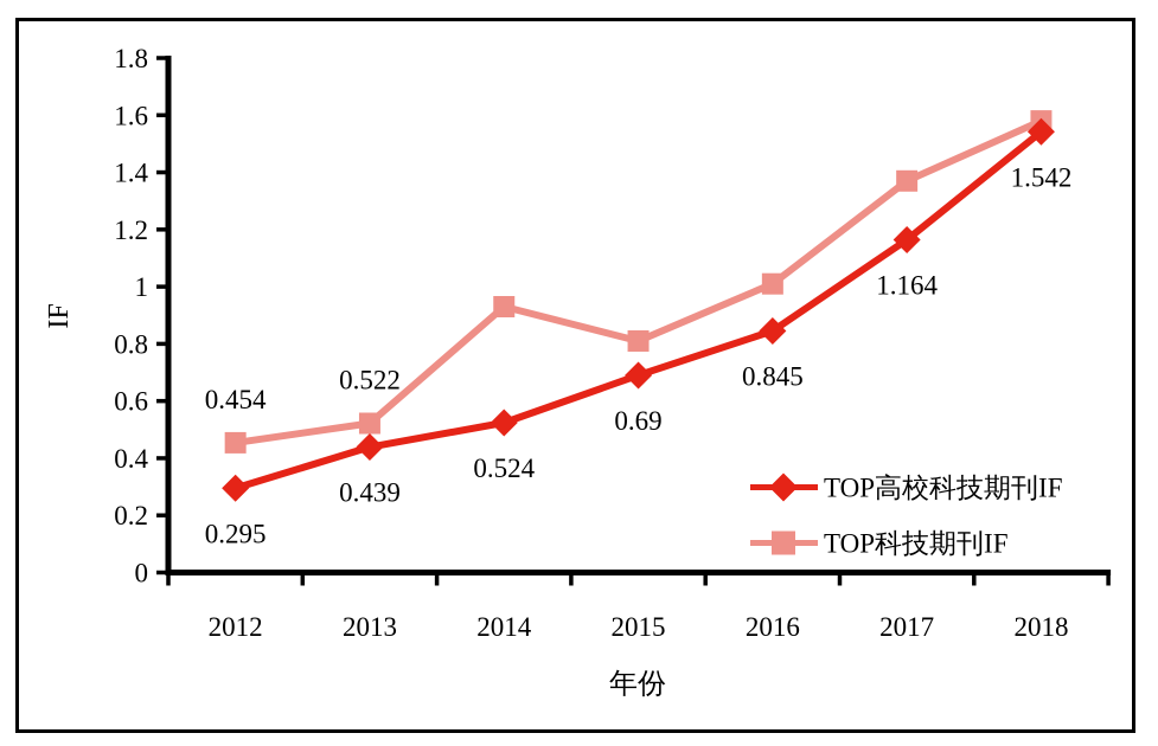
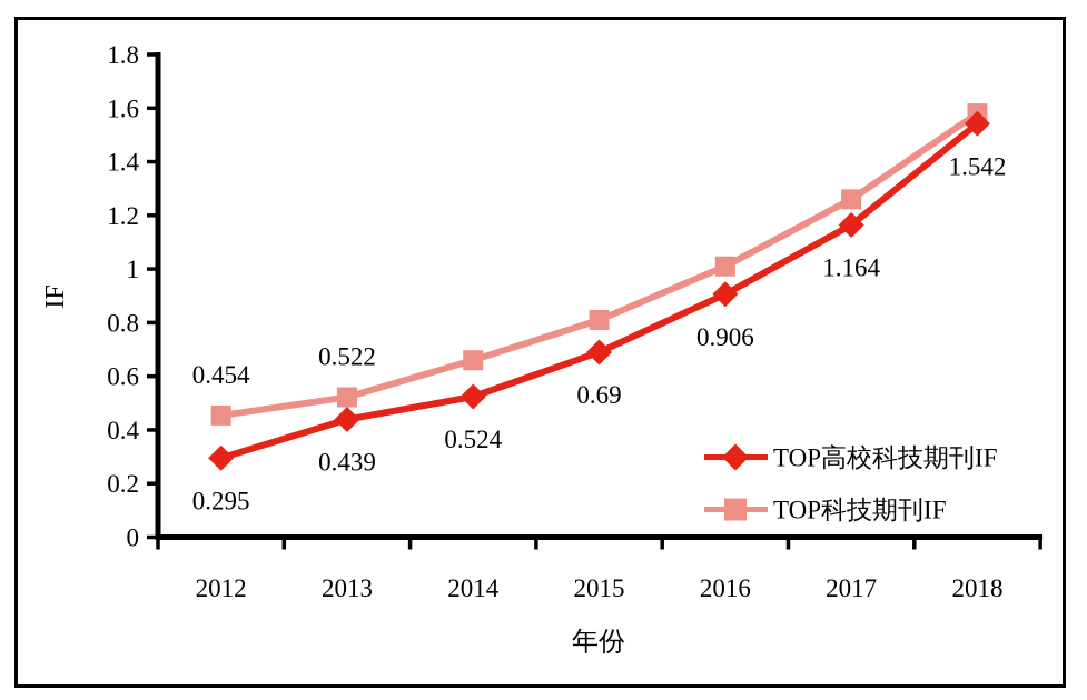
TOP科技期刊IF/2014: 0.93 -> 0.66
TOP高校科技期刊IF/2016: 0.845 -> 0.906
TOP科技期刊IF/2017: 1.37 -> 1.26
